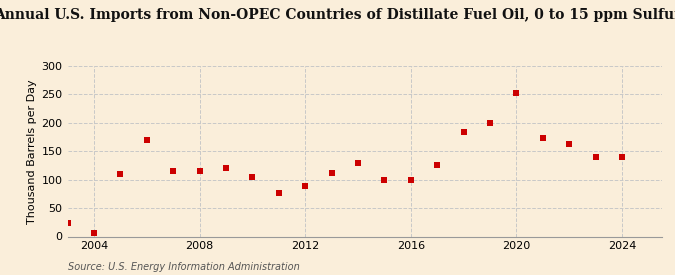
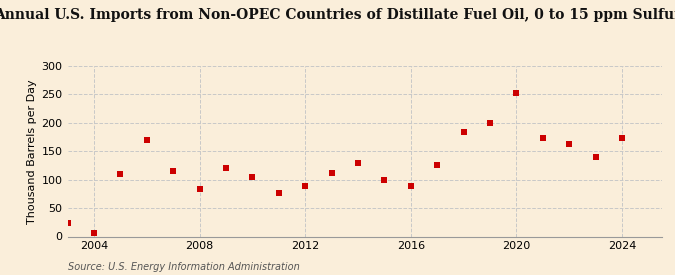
2008: 115 -> 84
2016: 99 -> 88
2024: 140 -> 174
